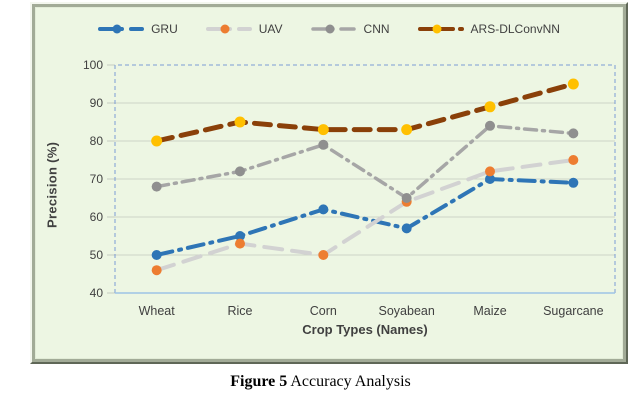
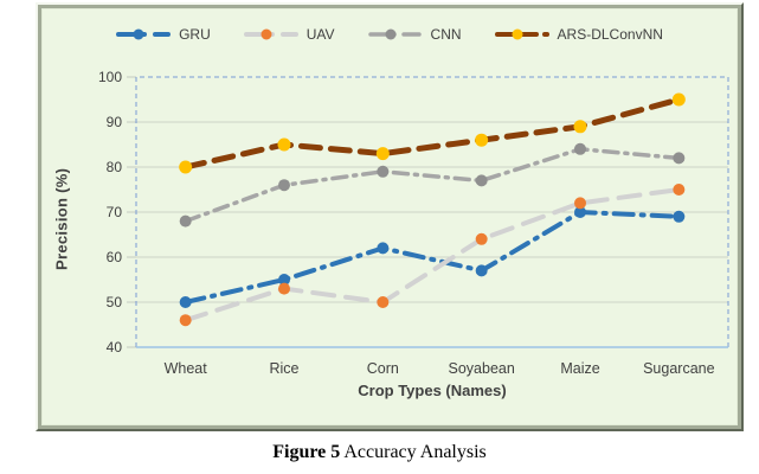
CNN/Rice: 72 -> 76
CNN/Soyabean: 65 -> 77
ARS-DLConvNN/Soyabean: 83 -> 86
